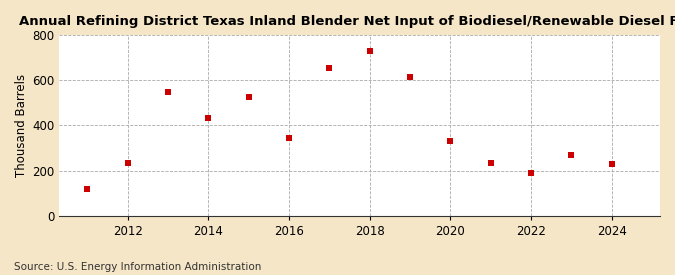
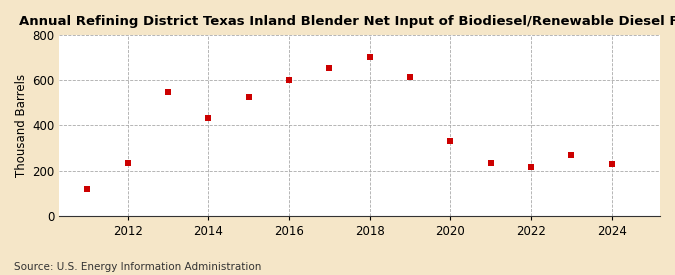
2016: 345 -> 598
2018: 730 -> 700
2022: 190 -> 218
